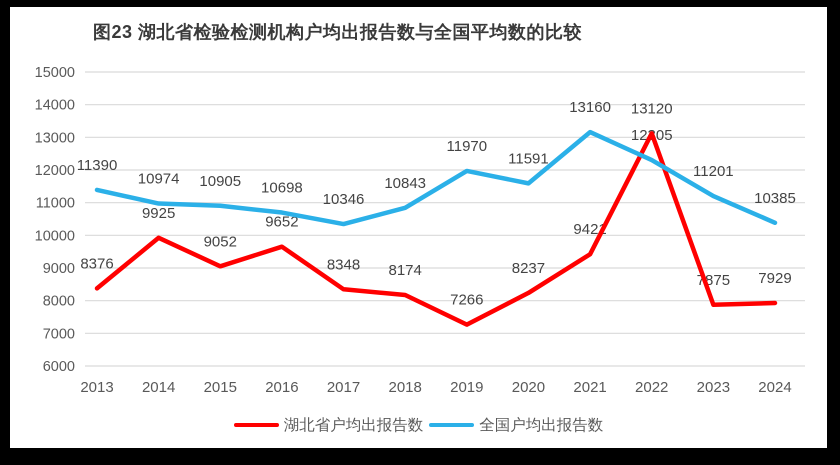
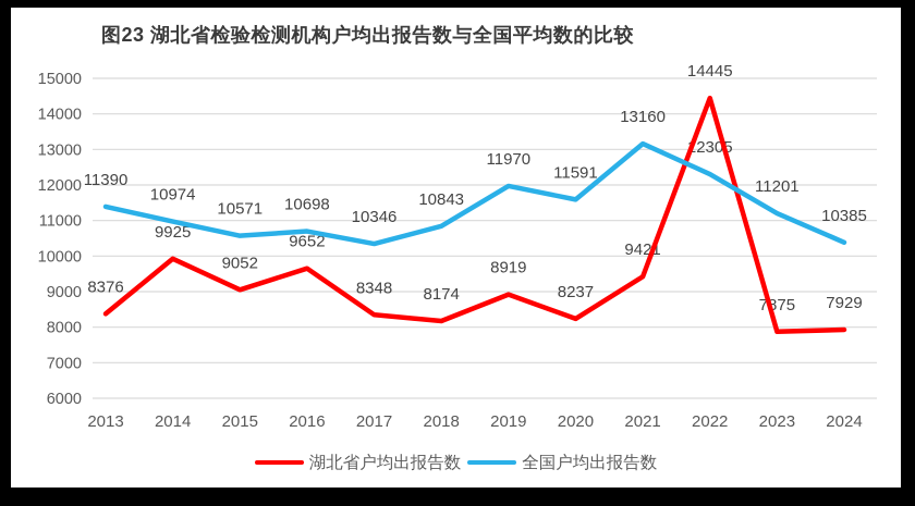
全国户均出报告数/2015: 10905 -> 10571
湖北省户均出报告数/2019: 7266 -> 8919
湖北省户均出报告数/2022: 13120 -> 14445
